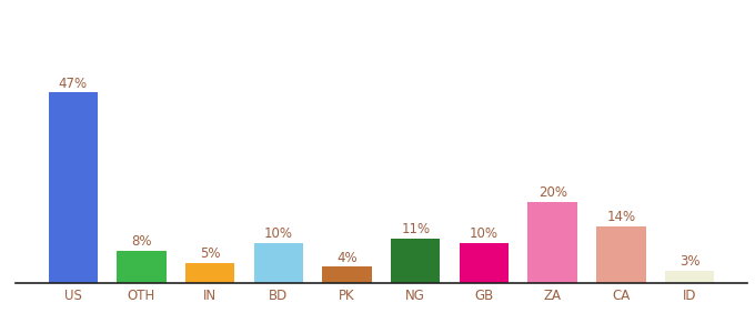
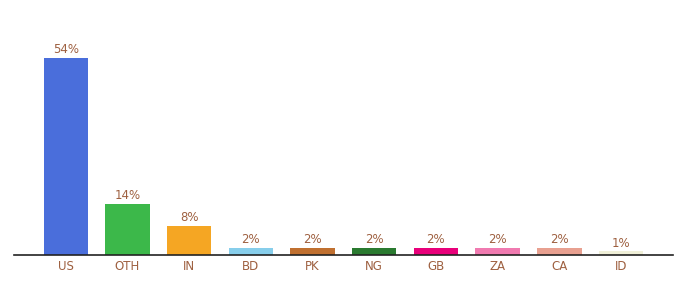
US: 47% -> 54%
OTH: 8% -> 14%
IN: 5% -> 8%
BD: 10% -> 2%
PK: 4% -> 2%
NG: 11% -> 2%
GB: 10% -> 2%
ZA: 20% -> 2%
CA: 14% -> 2%
ID: 3% -> 1%
